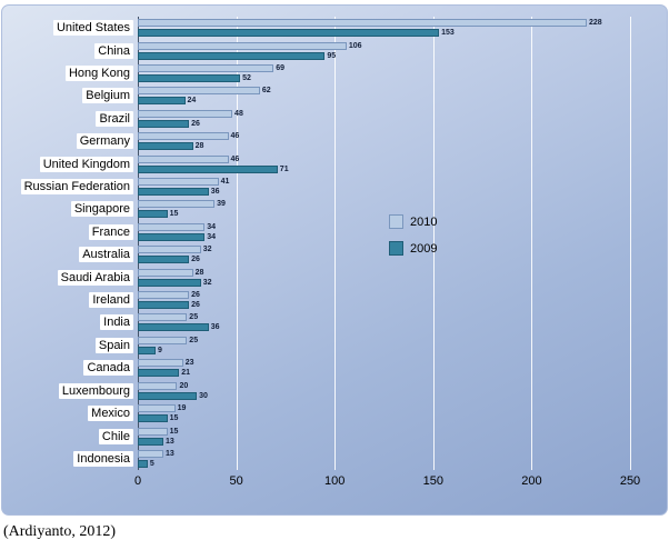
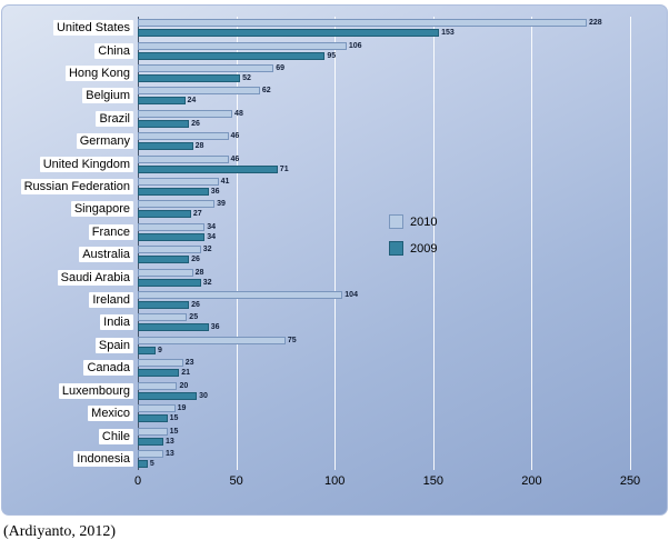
2009/Singapore: 15 -> 27
2010/Ireland: 26 -> 104
2010/Spain: 25 -> 75
